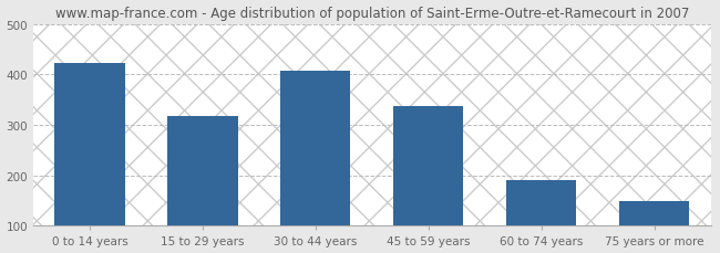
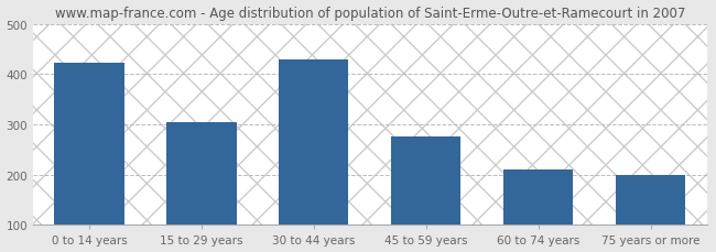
15 to 29 years: 318 -> 305
30 to 44 years: 408 -> 430
45 to 59 years: 338 -> 275
60 to 74 years: 190 -> 210
75 years or more: 149 -> 200
